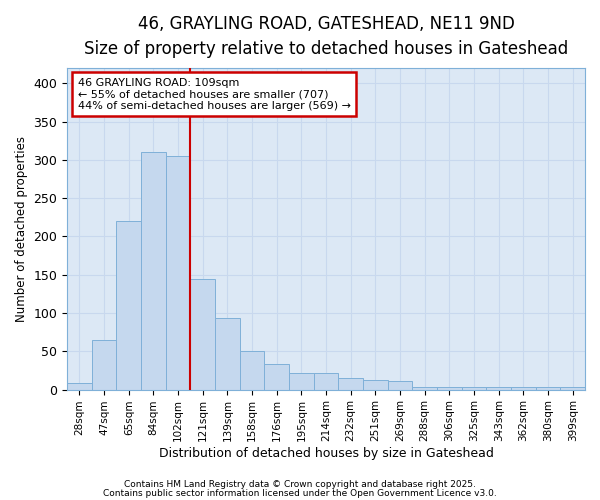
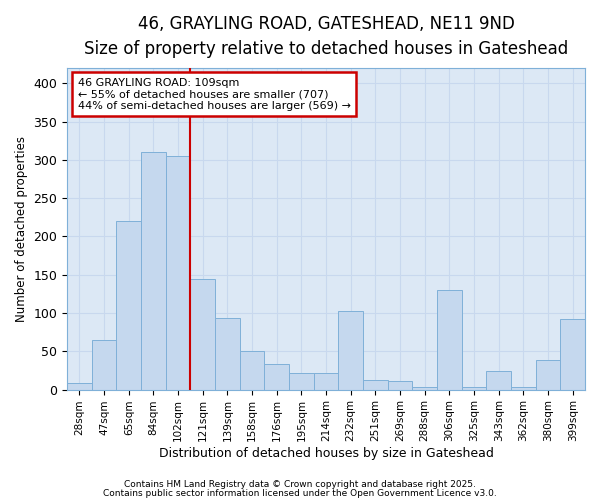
232sqm: 15 -> 102
306sqm: 4 -> 130
343sqm: 3 -> 24
380sqm: 3 -> 38
399sqm: 4 -> 92
